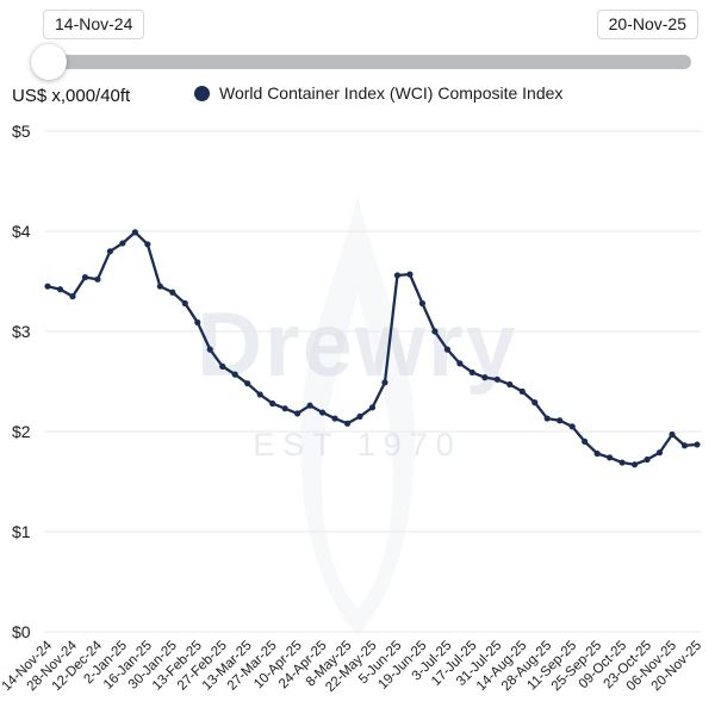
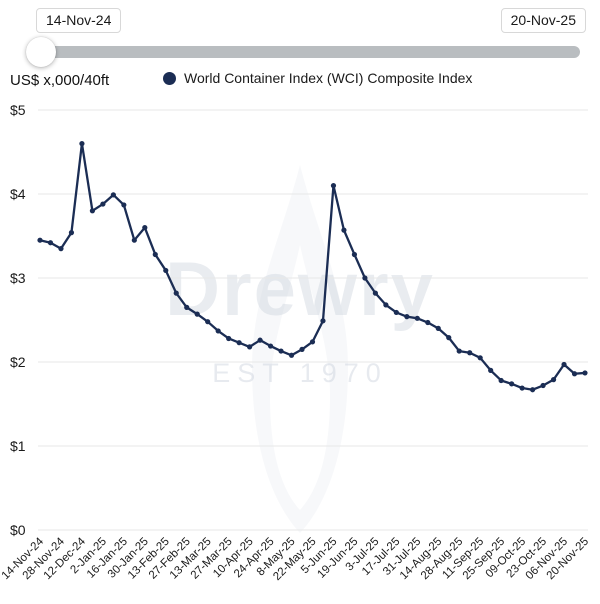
12-Dec-24: $3.5 -> $4.6
30-Jan-25: $3.4 -> $3.6
5-Jun-25: $3.6 -> $4.1
